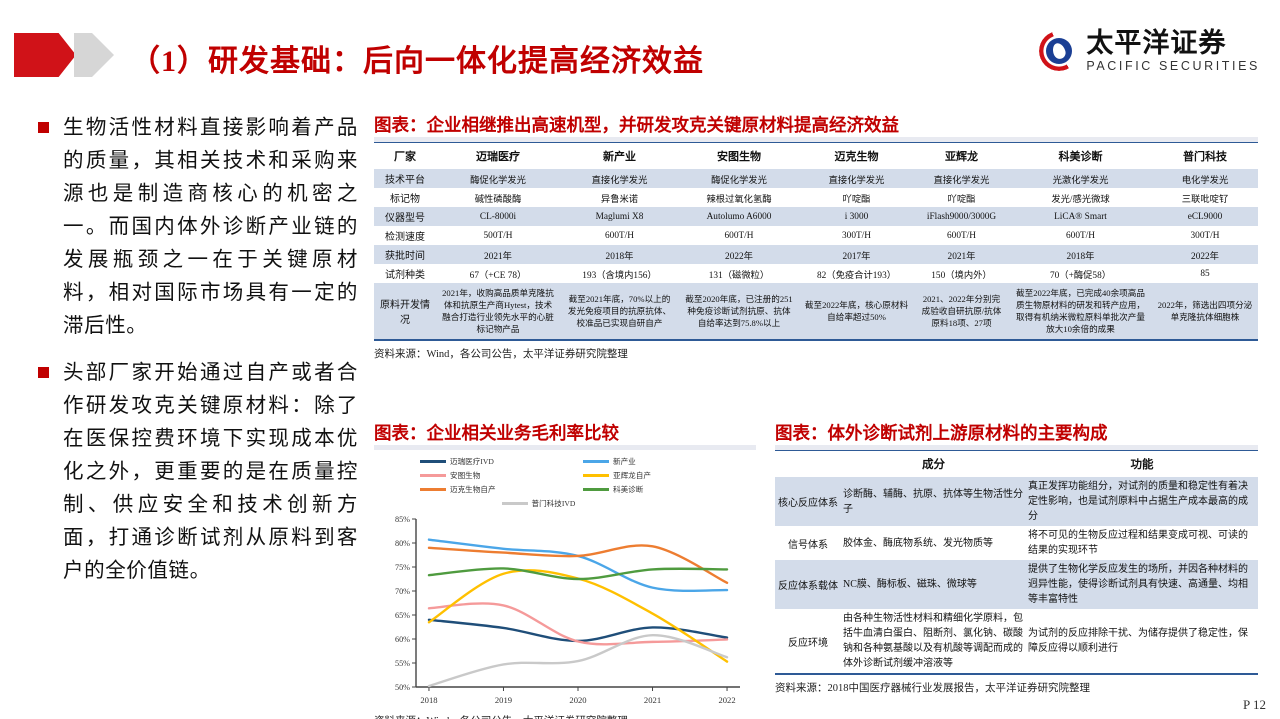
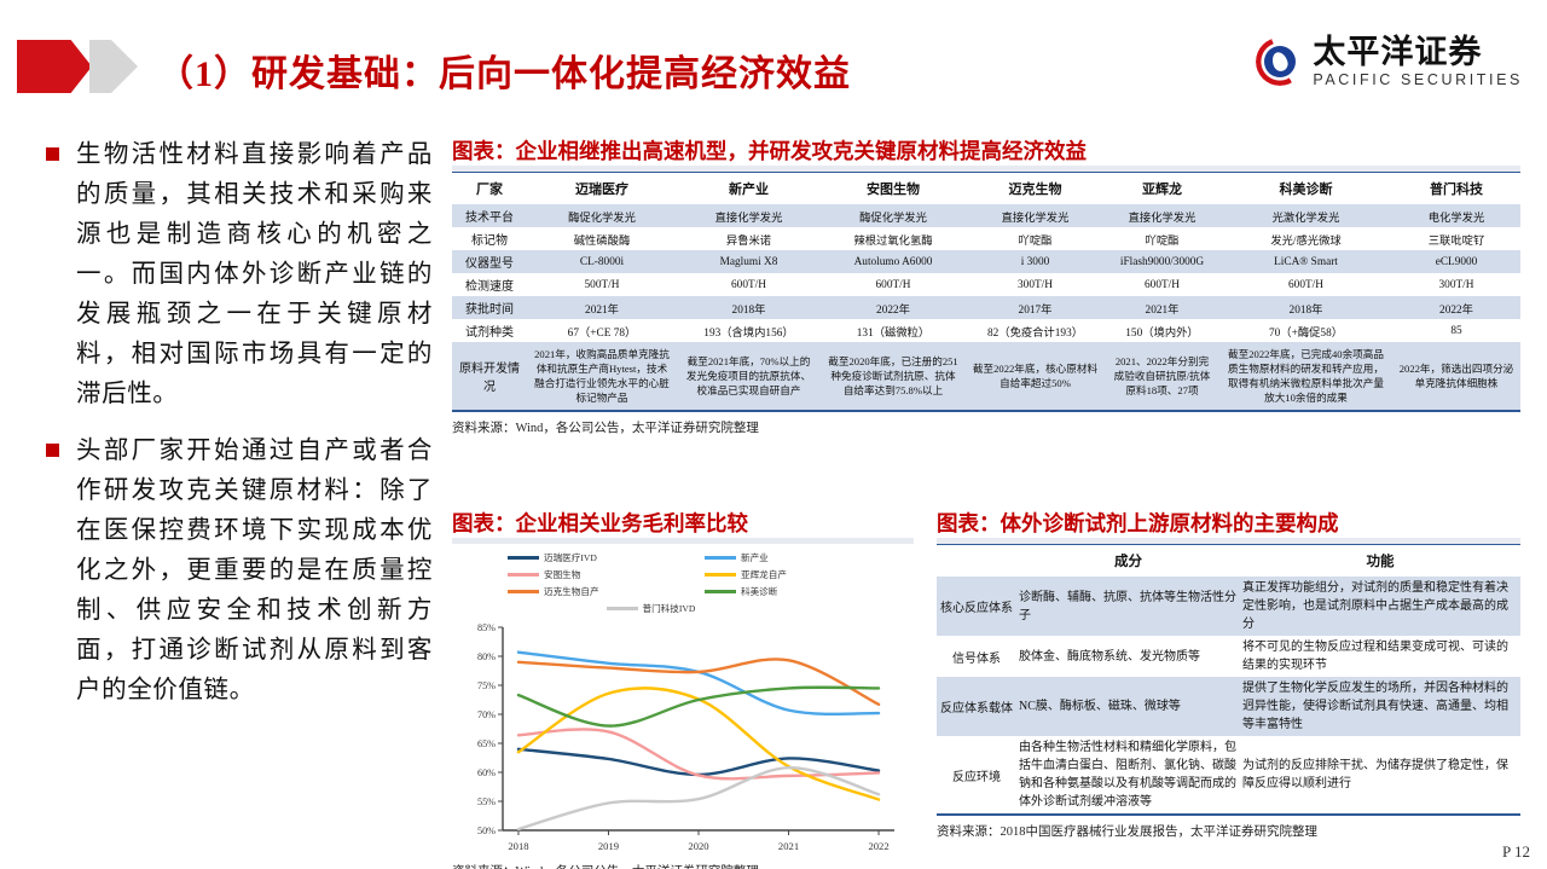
科美诊断/2019: 75% -> 68%
亚辉龙自产/2021: 65% -> 61%
